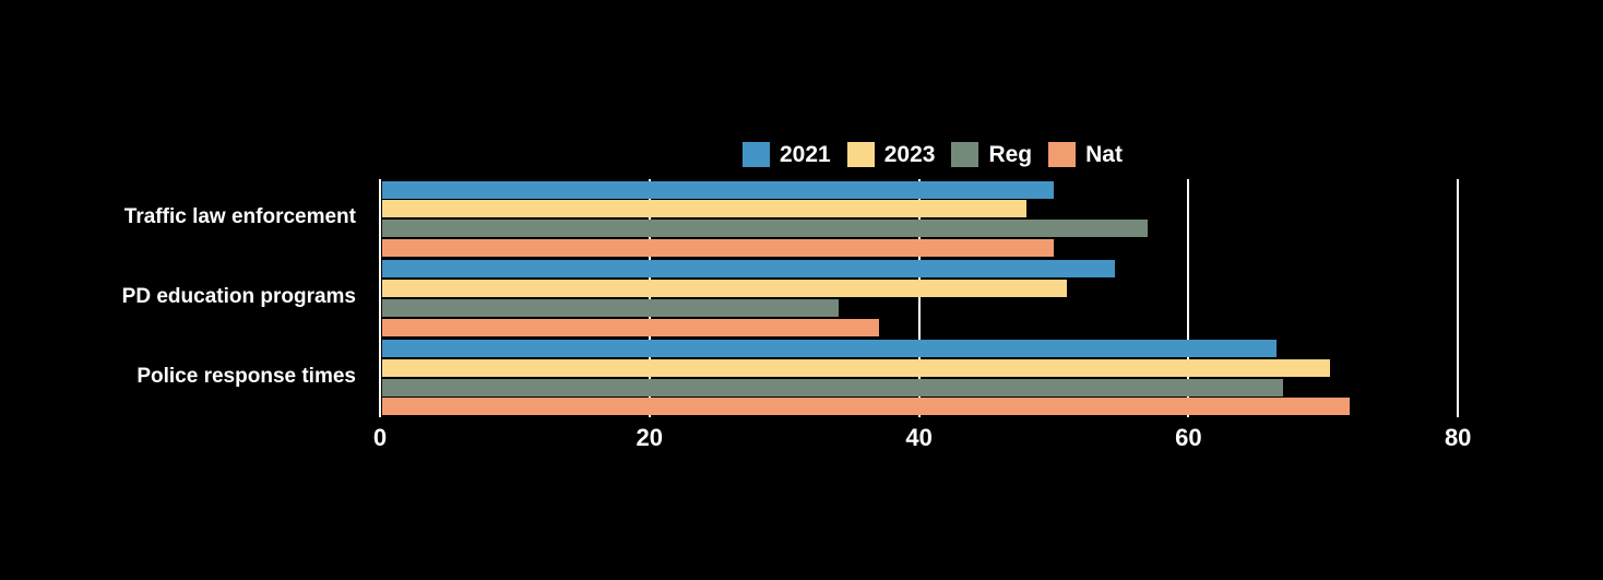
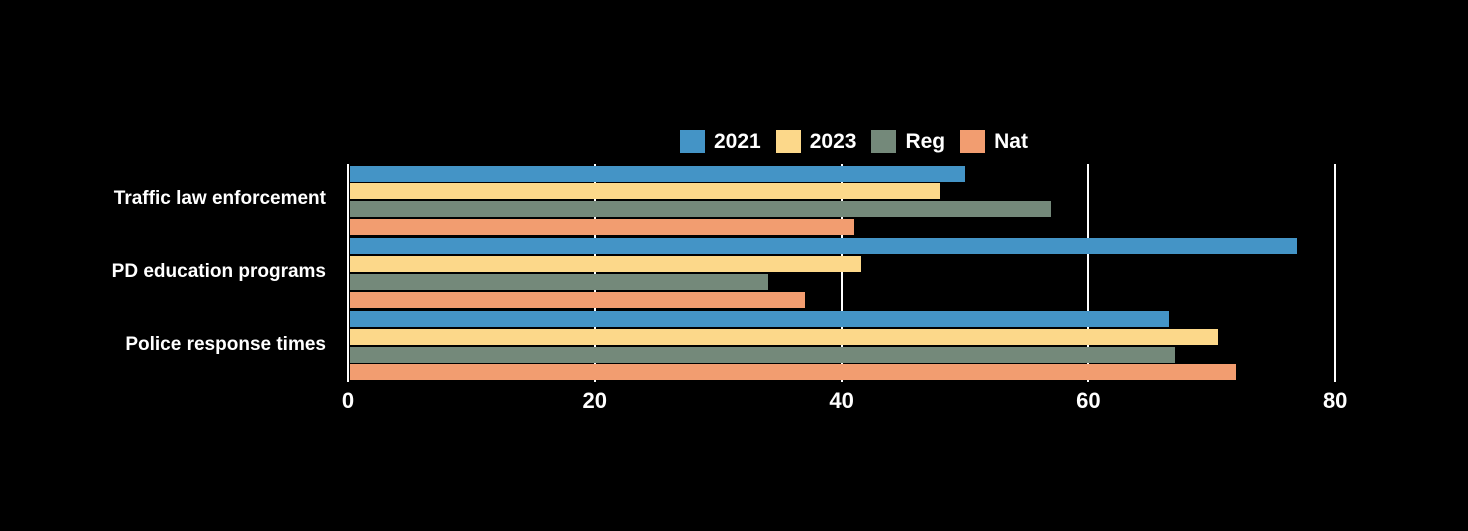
Nat/Traffic law enforcement: 50 -> 41
2021/PD education programs: 54.5 -> 76.9
2023/PD education programs: 51.0 -> 41.6
